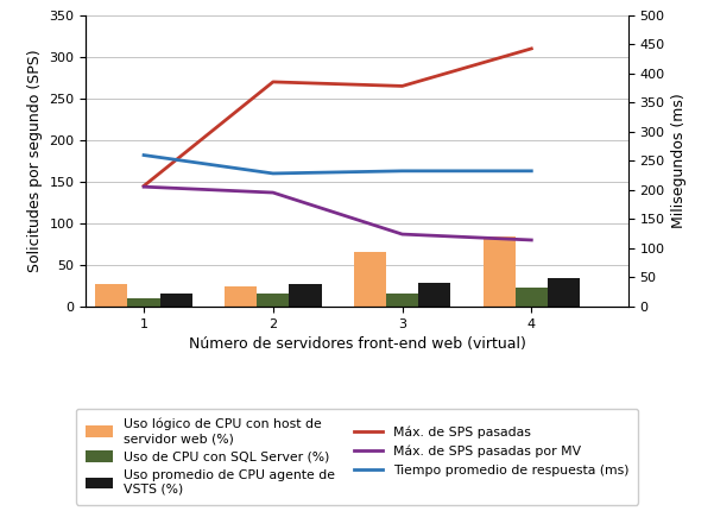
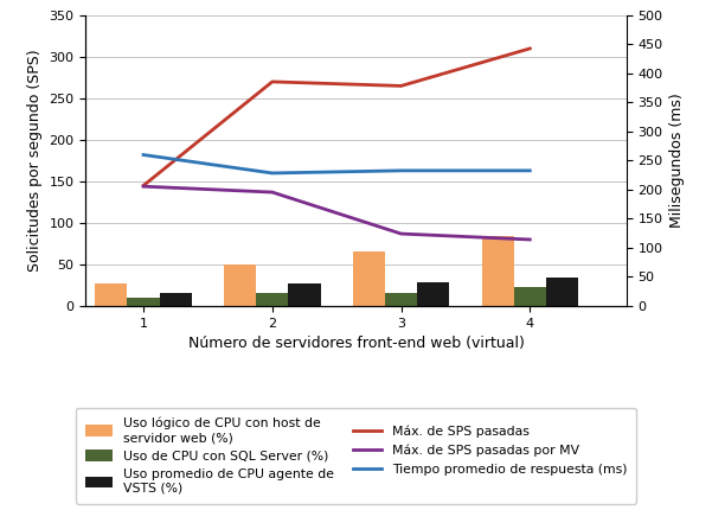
Uso lógico de CPU con host de servidor web (%)/2: 24 -> 50
